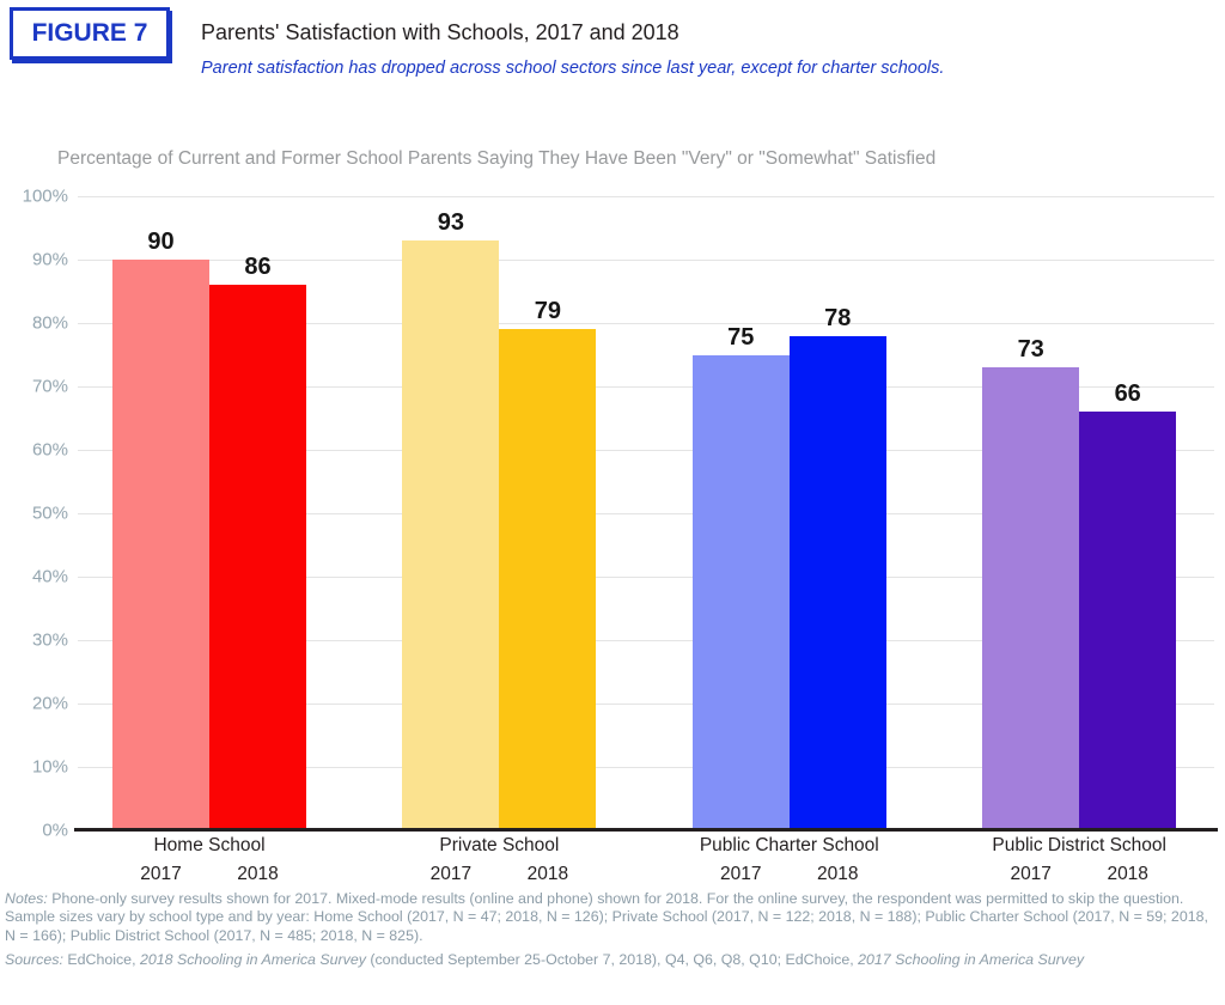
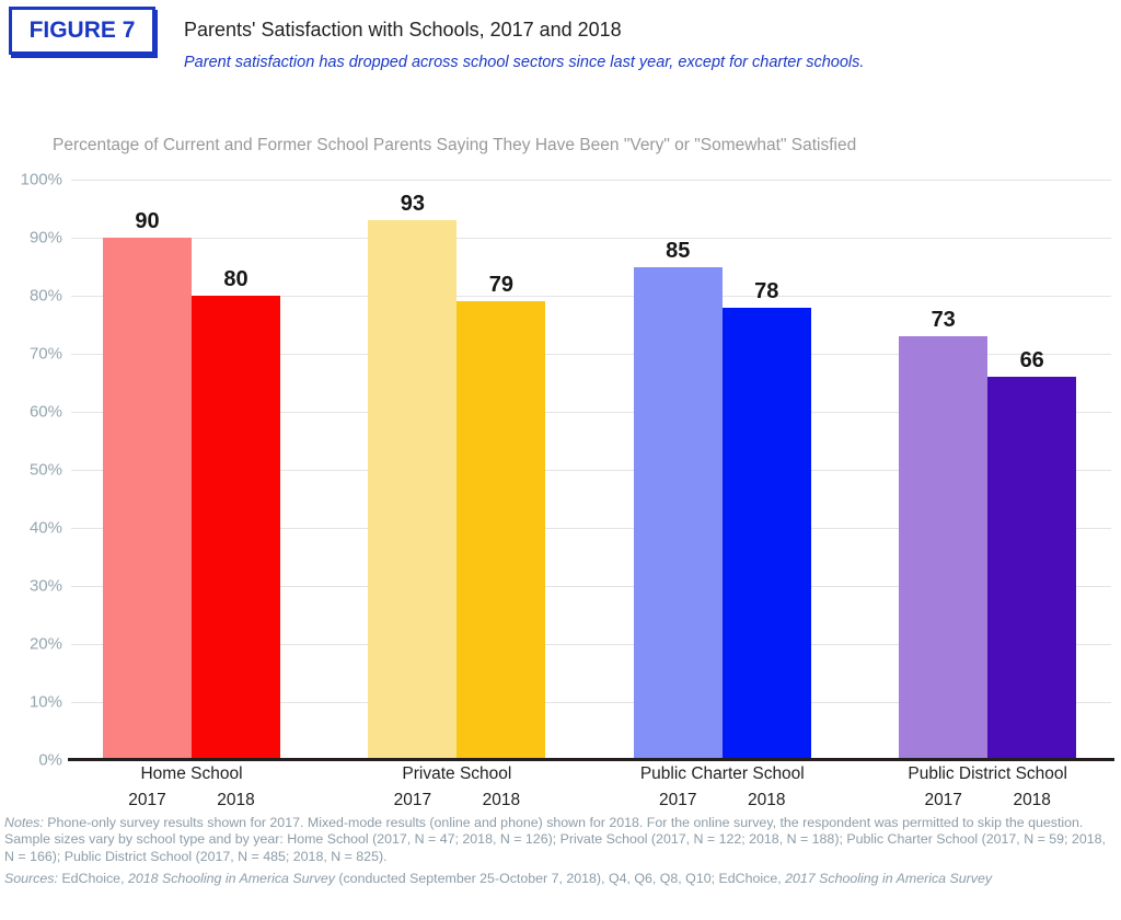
2018/Home School: 86 -> 80
2017/Public Charter School: 75 -> 85
